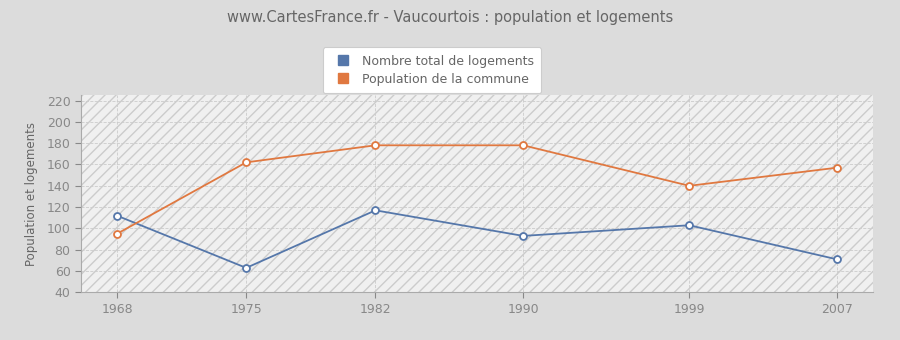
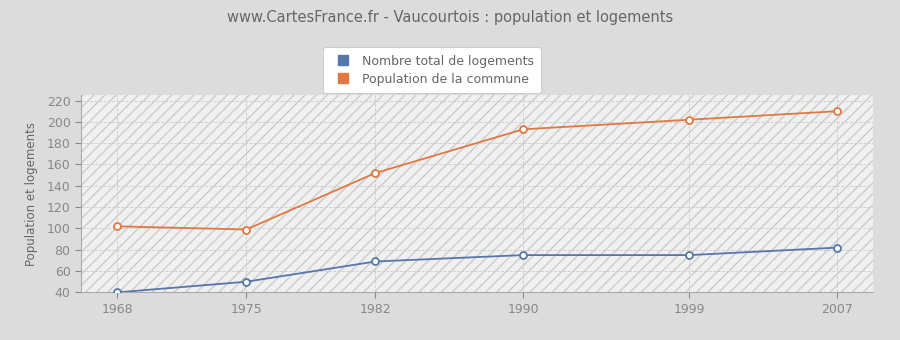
Nombre total de logements/1968: 112 -> 40
Population de la commune/1968: 95 -> 102
Nombre total de logements/1975: 63 -> 50
Population de la commune/1975: 162 -> 99
Nombre total de logements/1982: 117 -> 69
Population de la commune/1982: 178 -> 152
Nombre total de logements/1990: 93 -> 75
Population de la commune/1990: 178 -> 193
Nombre total de logements/1999: 103 -> 75
Population de la commune/1999: 140 -> 202
Nombre total de logements/2007: 71 -> 82
Population de la commune/2007: 157 -> 210
